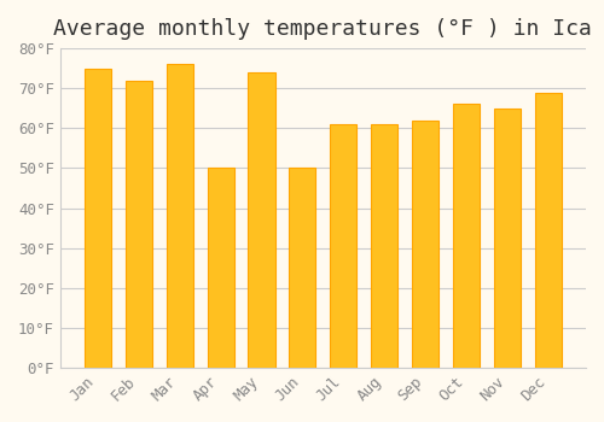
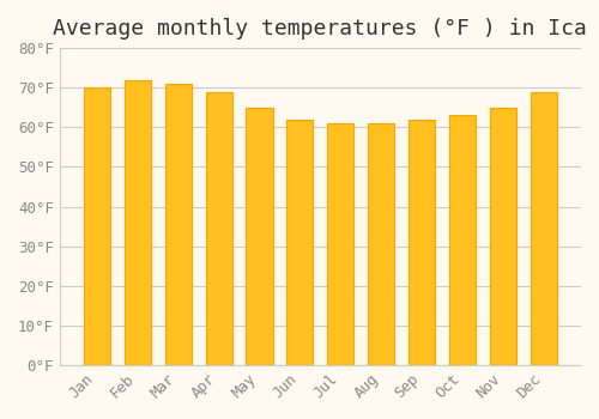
Jan: 75°F -> 70°F
Mar: 76°F -> 71°F
Apr: 50°F -> 69°F
May: 74°F -> 65°F
Jun: 50°F -> 62°F
Oct: 66°F -> 63°F
